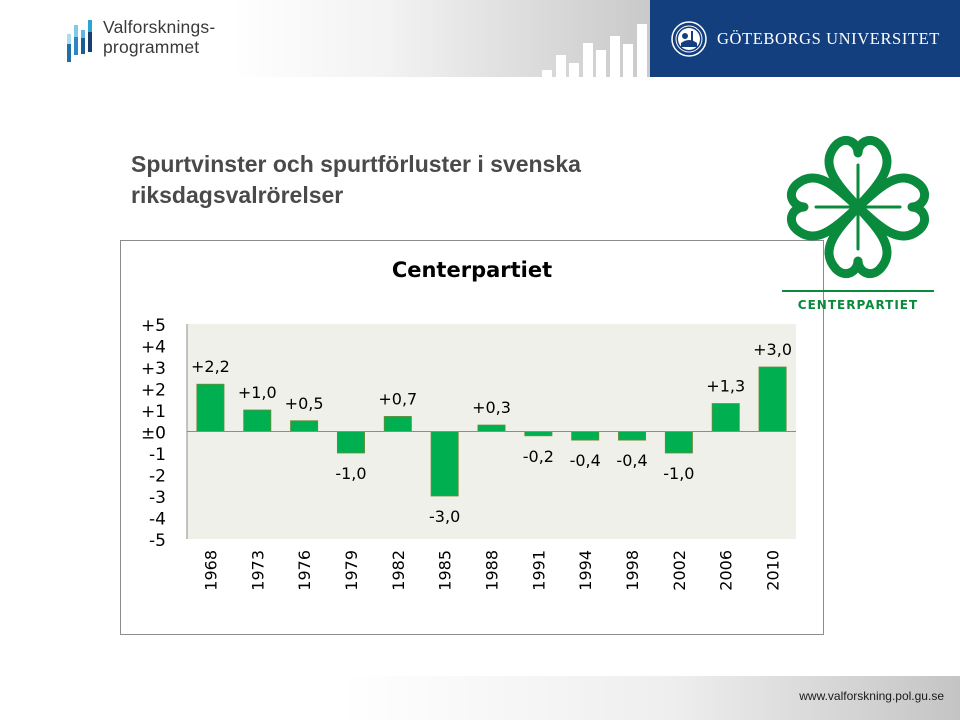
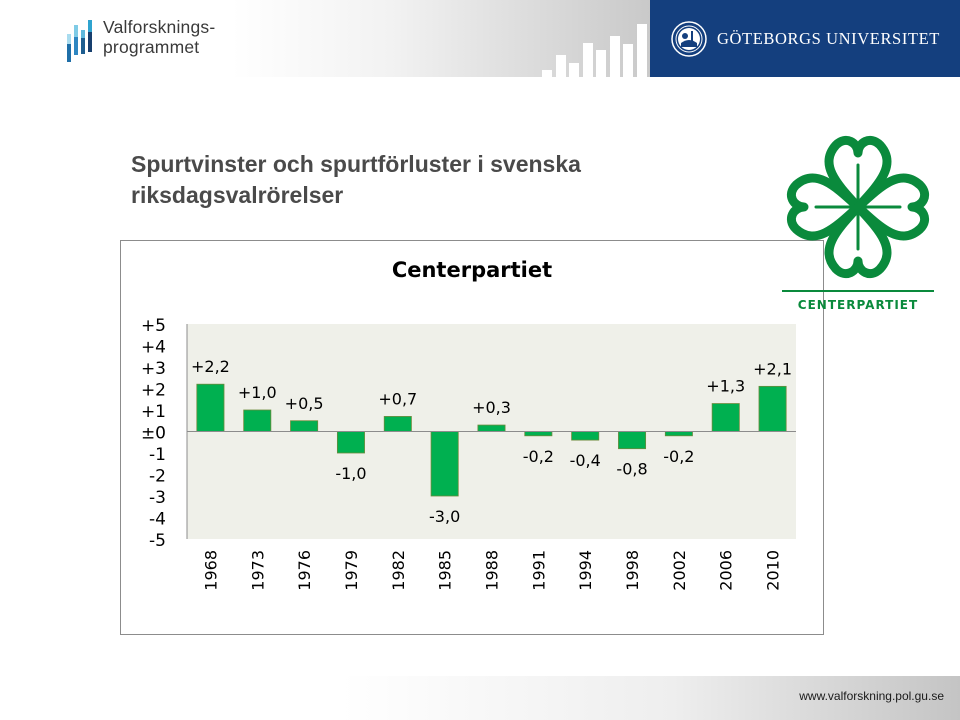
1998: -0,4 -> -0,8
2002: -1,0 -> -0,2
2010: +3,0 -> +2,1
